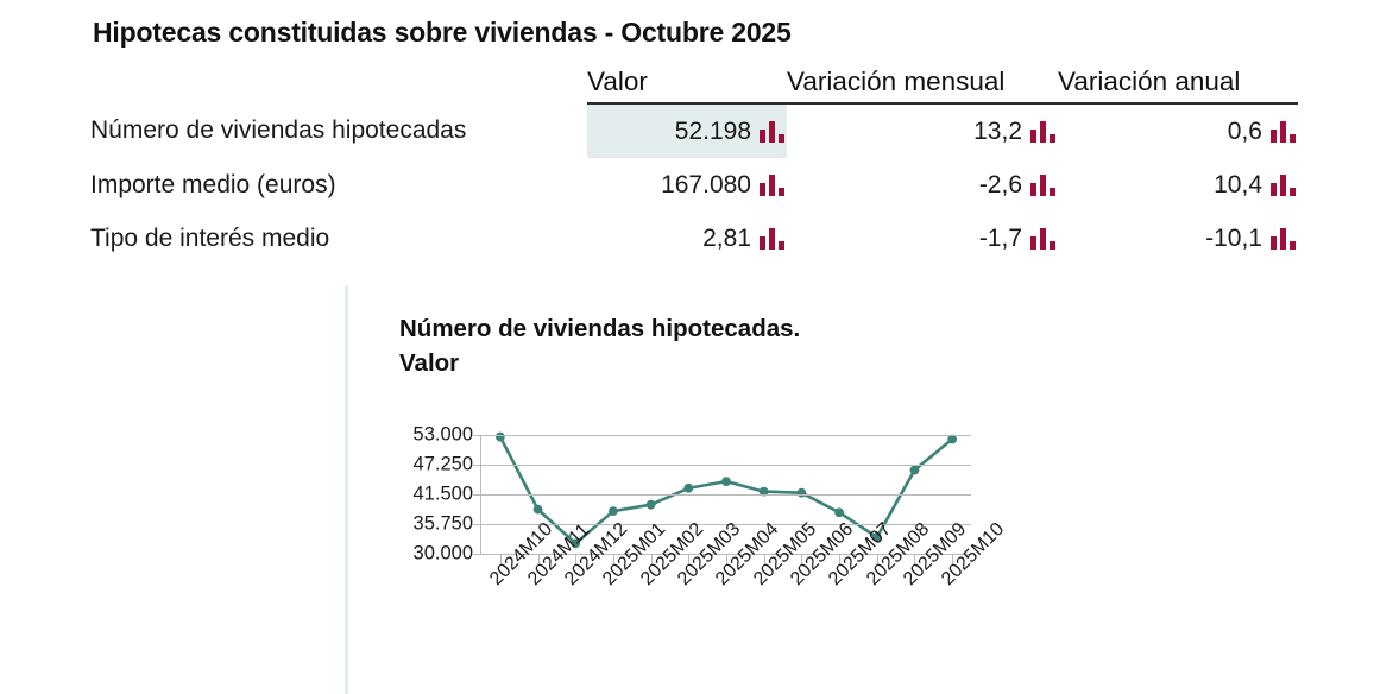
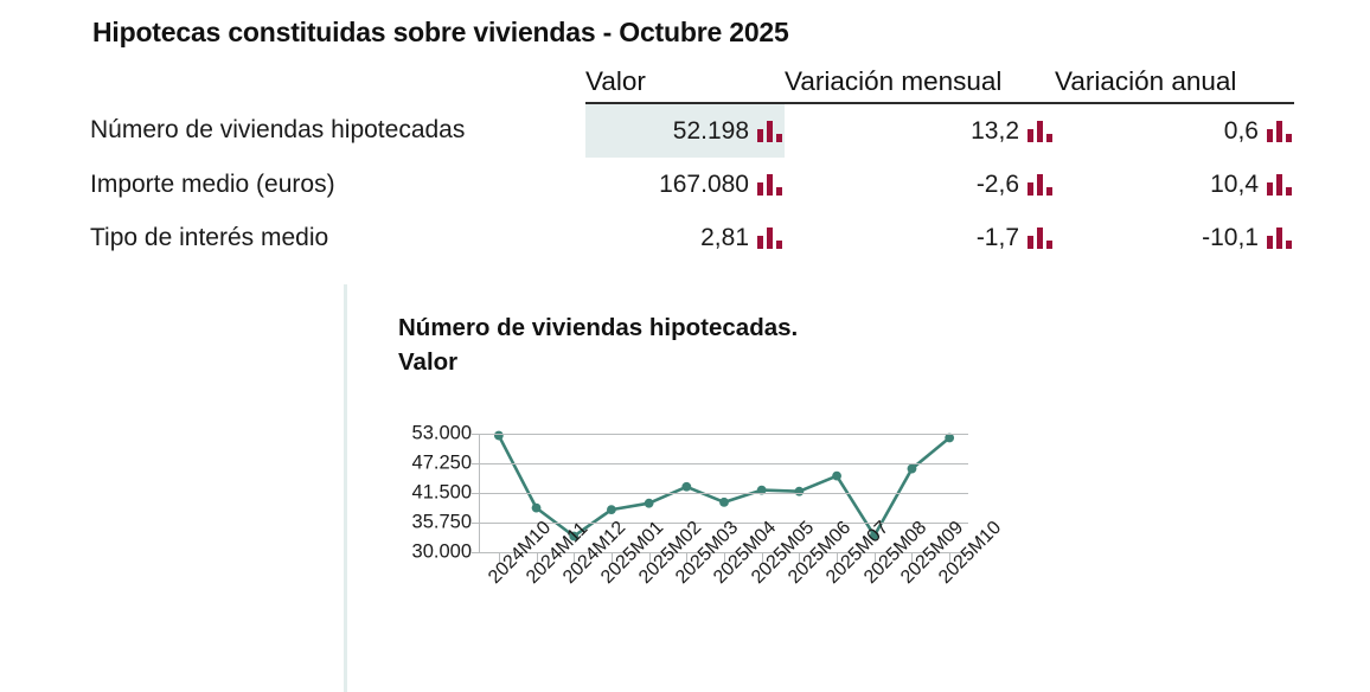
2024M12: 32000 -> 33000
2025M04: 44000 -> 40000
2025M07: 38000 -> 45000
